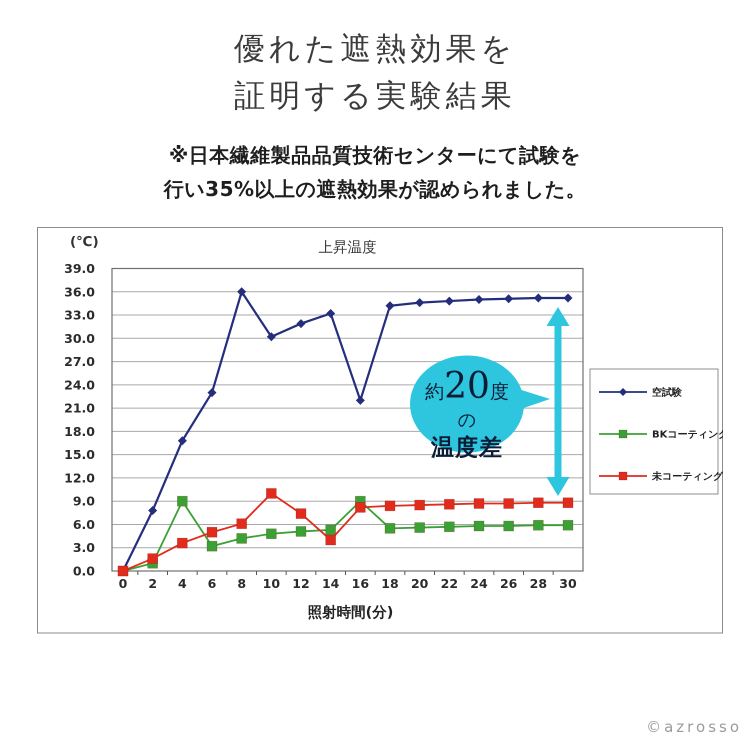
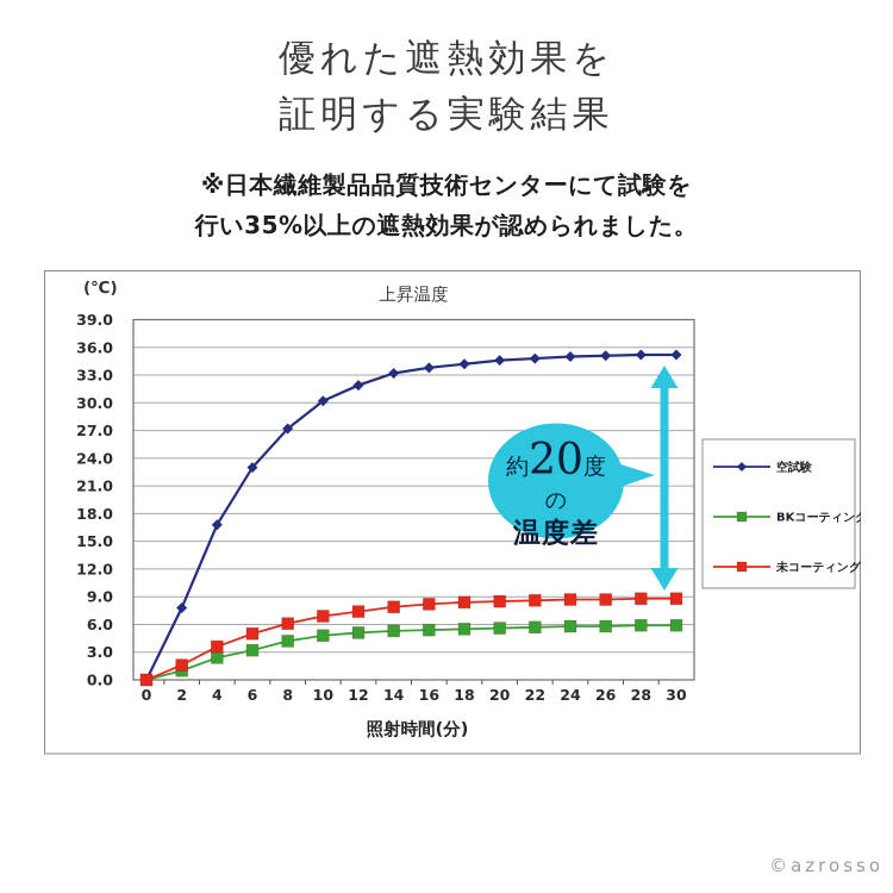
BKコーティング生地/4: 9 -> 2
空試験/8: 36 -> 27
未コーティング生地/10: 10 -> 7
未コーティング生地/14: 4 -> 8
空試験/16: 22 -> 34
BKコーティング生地/16: 9 -> 5
